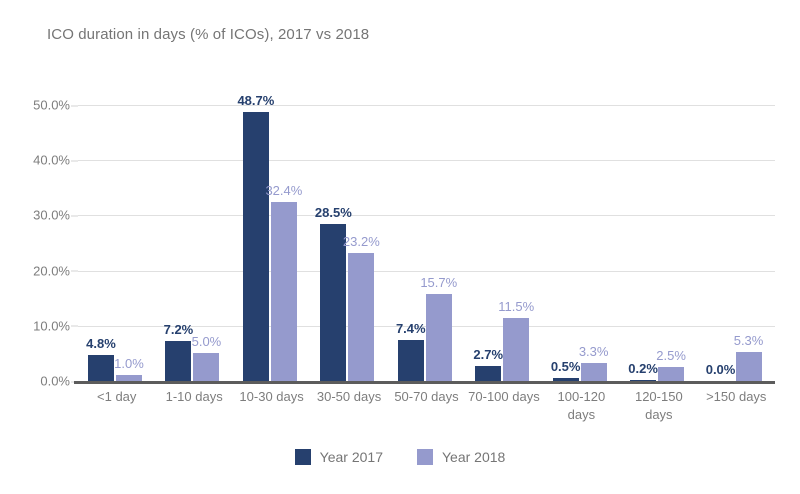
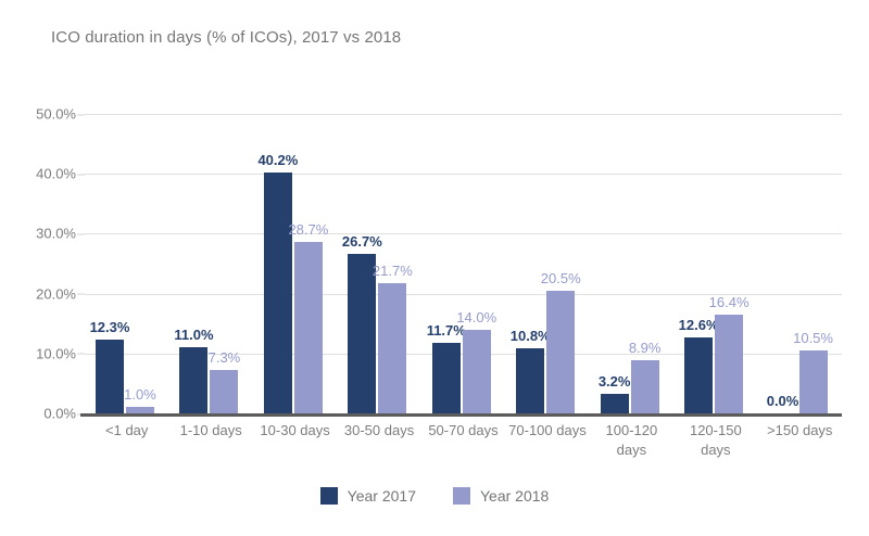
Year 2017/<1 day: 4.8% -> 12.3%
Year 2017/1-10 days: 7.2% -> 11.0%
Year 2018/1-10 days: 5.0% -> 7.3%
Year 2017/10-30 days: 48.7% -> 40.2%
Year 2018/10-30 days: 32.4% -> 28.7%
Year 2017/30-50 days: 28.5% -> 26.7%
Year 2018/30-50 days: 23.2% -> 21.7%
Year 2017/50-70 days: 7.4% -> 11.7%
Year 2018/50-70 days: 15.7% -> 14.0%
Year 2017/70-100 days: 2.7% -> 10.8%
Year 2018/70-100 days: 11.5% -> 20.5%
Year 2017/100-120 days: 0.5% -> 3.2%
Year 2018/100-120 days: 3.3% -> 8.9%
Year 2017/120-150 days: 0.2% -> 12.6%
Year 2018/120-150 days: 2.5% -> 16.4%
Year 2018/>150 days: 5.3% -> 10.5%
